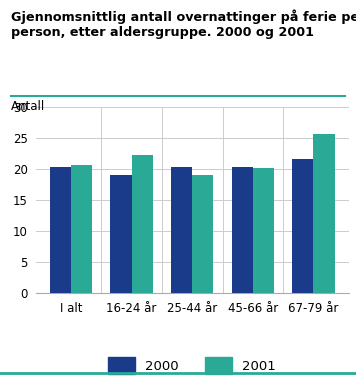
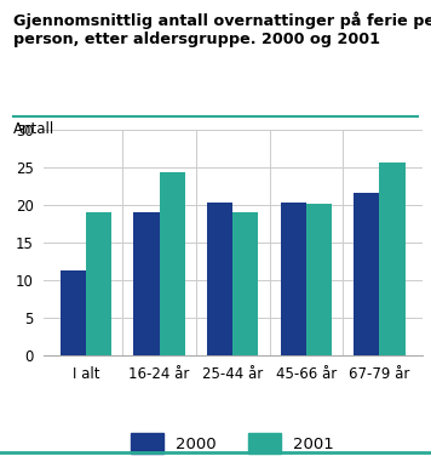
2000/I alt: 20.3 -> 11.4
2001/I alt: 20.6 -> 19.0
2001/16-24 år: 22.3 -> 24.4
